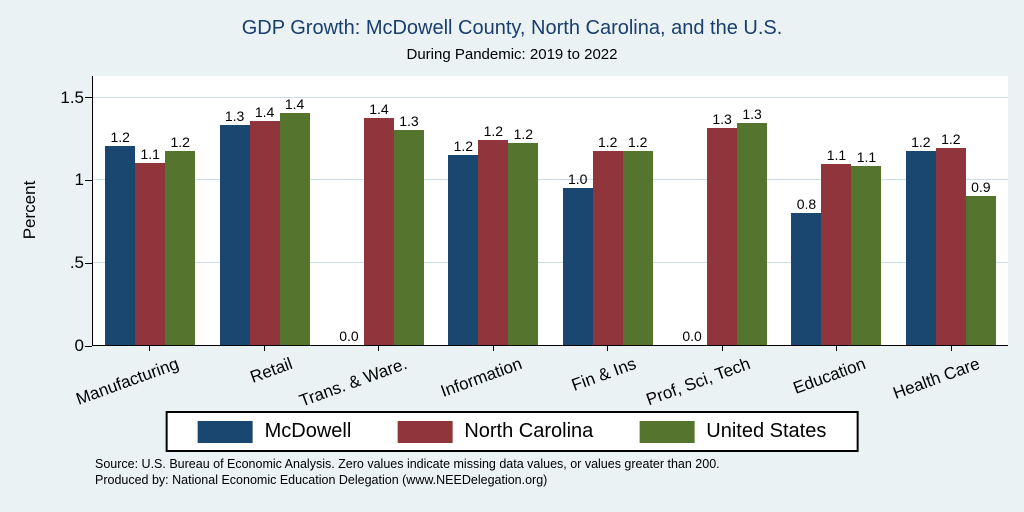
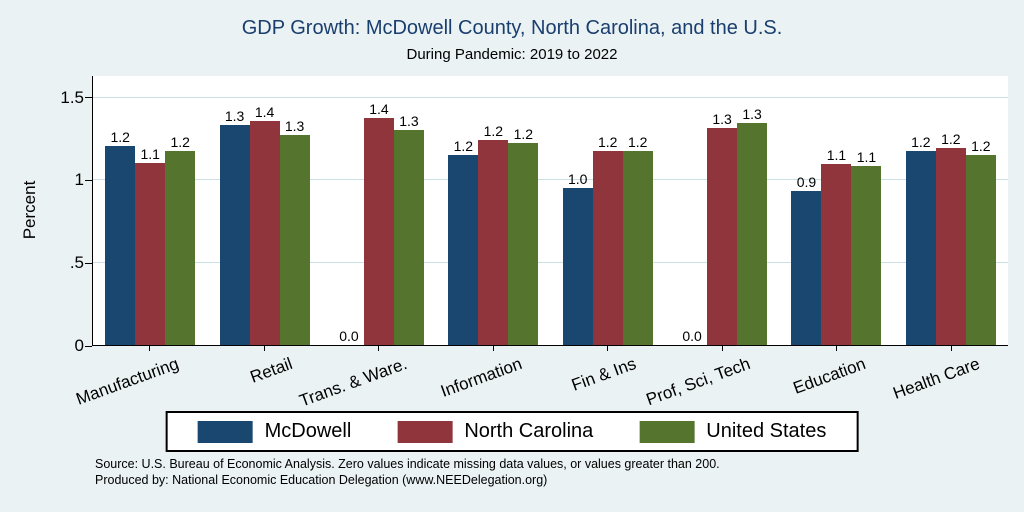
United States/Retail: 1.4 -> 1.3
McDowell/Education: 0.8 -> 0.9
United States/Health Care: 0.9 -> 1.2
